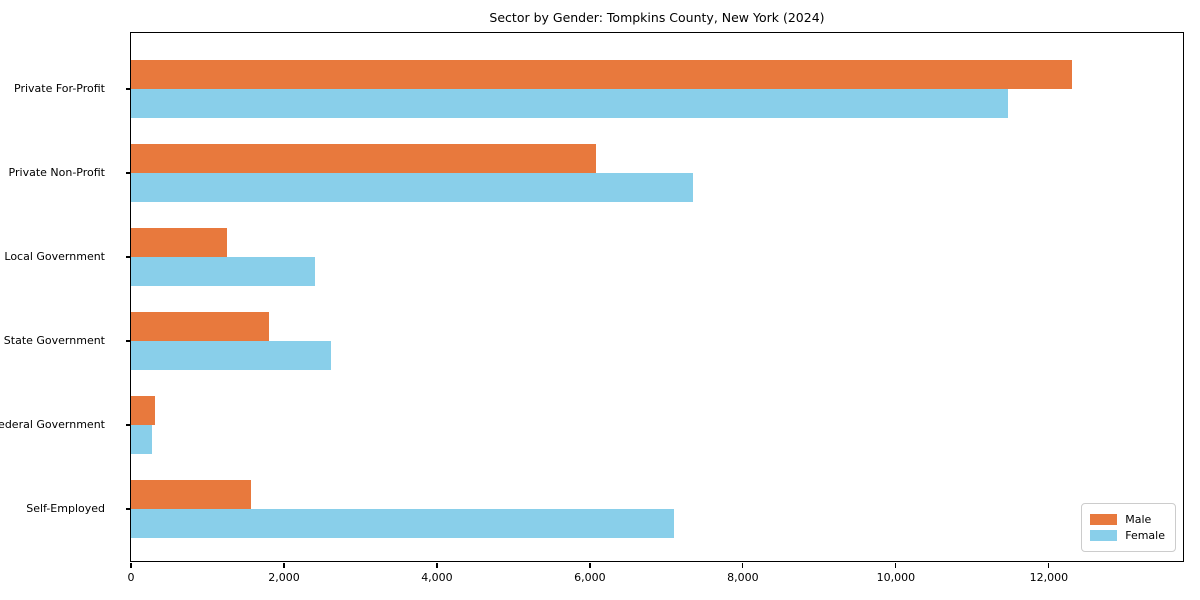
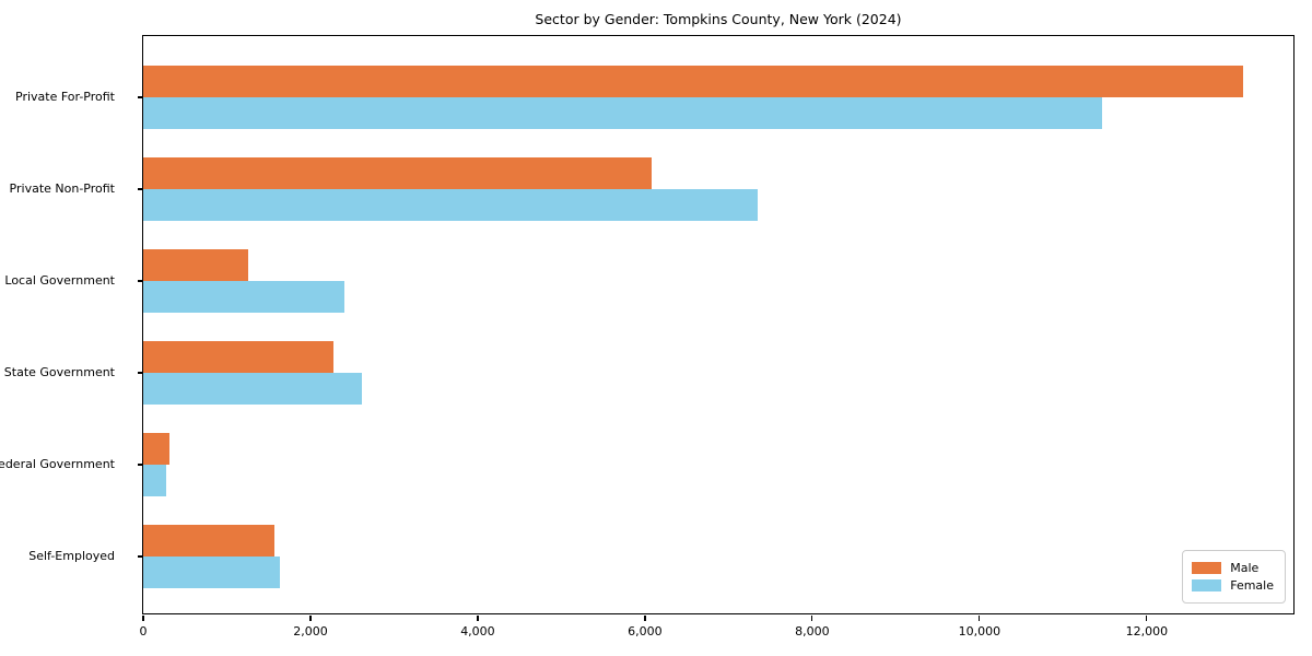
Male/Private For-Profit: 12300 -> 13200
Male/State Government: 1800 -> 2300
Female/Self-Employed: 7100 -> 1600
